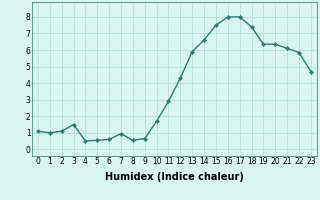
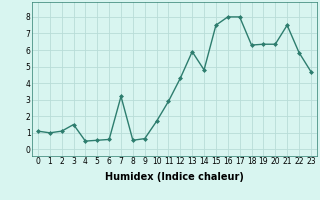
7: 0.9 -> 3.2
14: 6.6 -> 4.8
18: 7.4 -> 6.3
21: 6.1 -> 7.5
